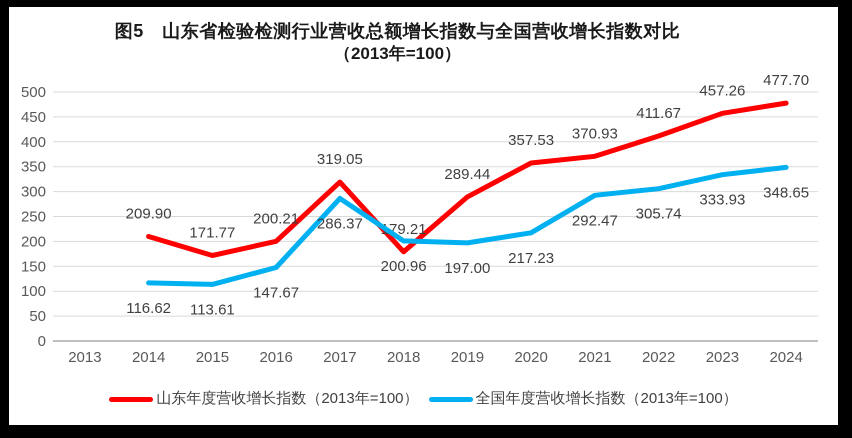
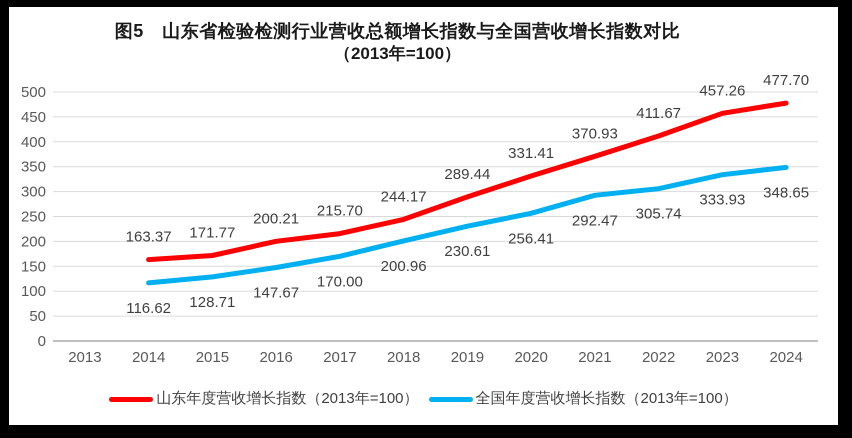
山东年度营收增长指数（2013年=100）/2014: 209.90 -> 163.37
全国年度营收增长指数（2013年=100）/2015: 113.61 -> 128.71
山东年度营收增长指数（2013年=100）/2017: 319.05 -> 215.70
全国年度营收增长指数（2013年=100）/2017: 286.37 -> 170.00
山东年度营收增长指数（2013年=100）/2018: 179.21 -> 244.17
全国年度营收增长指数（2013年=100）/2019: 197.00 -> 230.61
山东年度营收增长指数（2013年=100）/2020: 357.53 -> 331.41
全国年度营收增长指数（2013年=100）/2020: 217.23 -> 256.41
